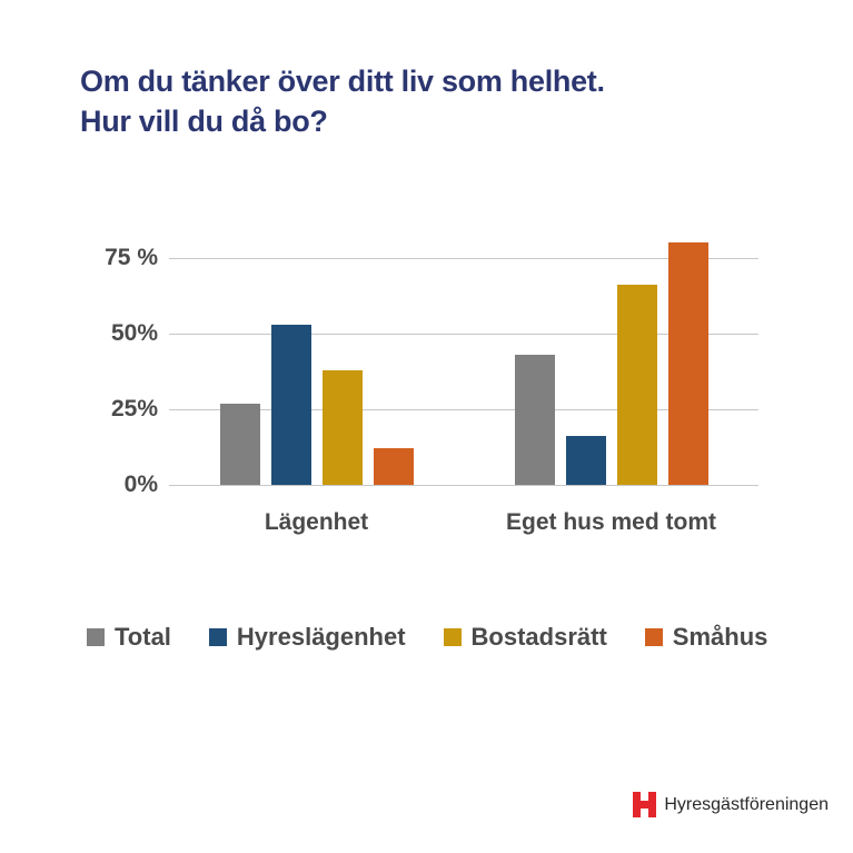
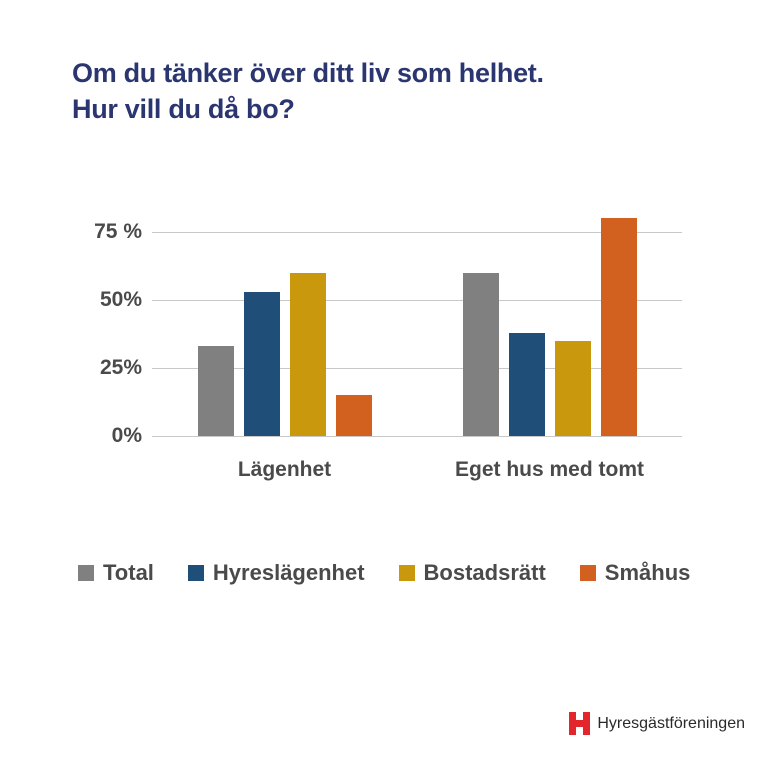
Total/Lägenhet: 27% -> 33%
Bostadsrätt/Lägenhet: 38% -> 60%
Småhus/Lägenhet: 12% -> 15%
Total/Eget hus med tomt: 43% -> 60%
Hyreslägenhet/Eget hus med tomt: 16% -> 38%
Bostadsrätt/Eget hus med tomt: 66% -> 35%
